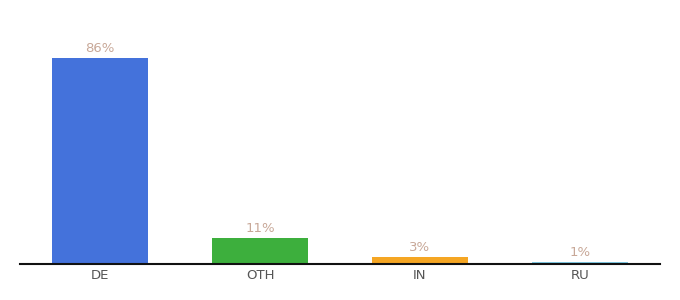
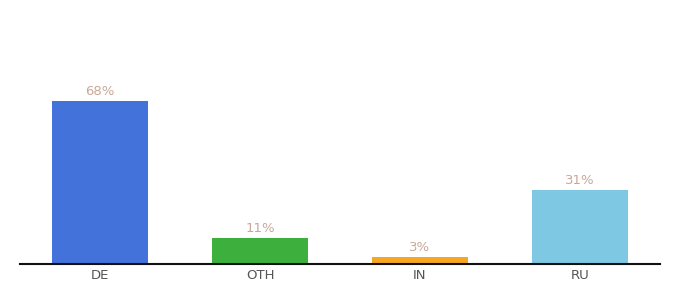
DE: 86% -> 68%
RU: 1% -> 31%
